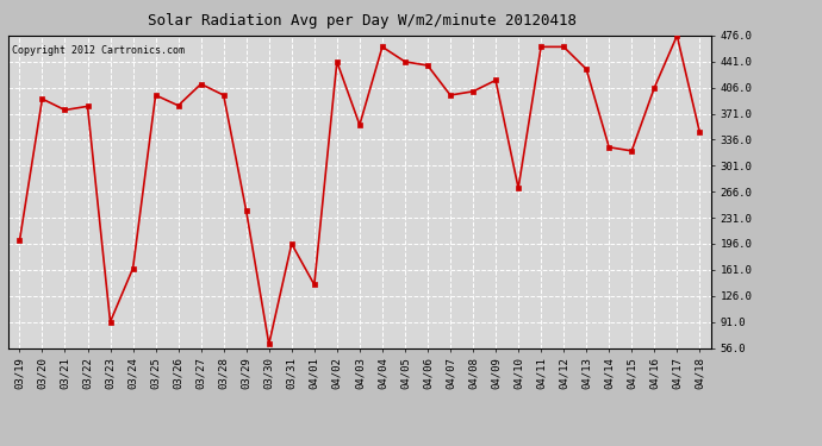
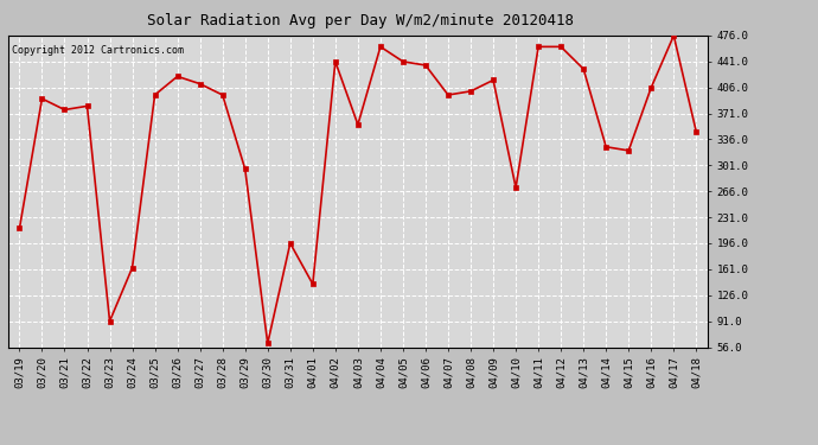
03/19: 200 -> 216
03/26: 382 -> 421
03/29: 240 -> 296
